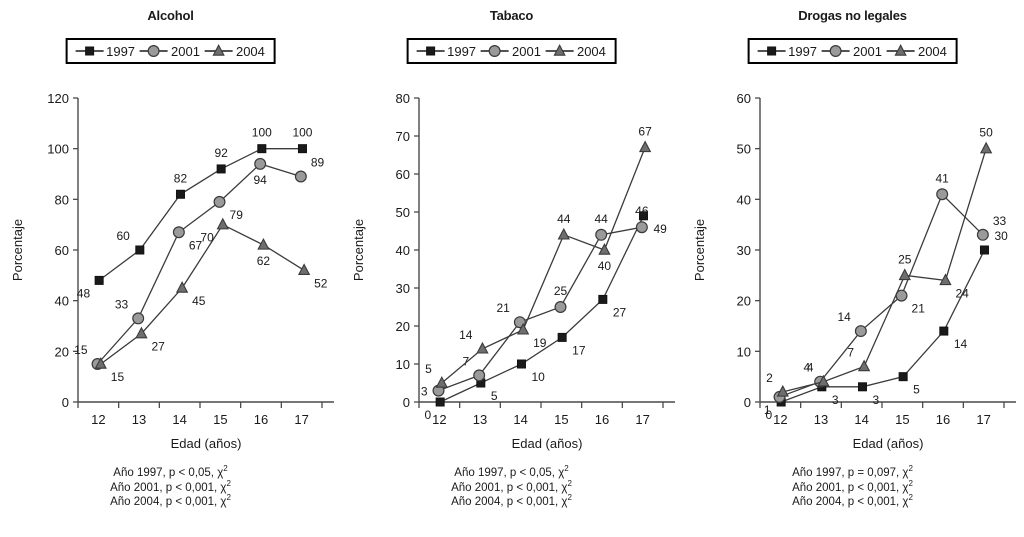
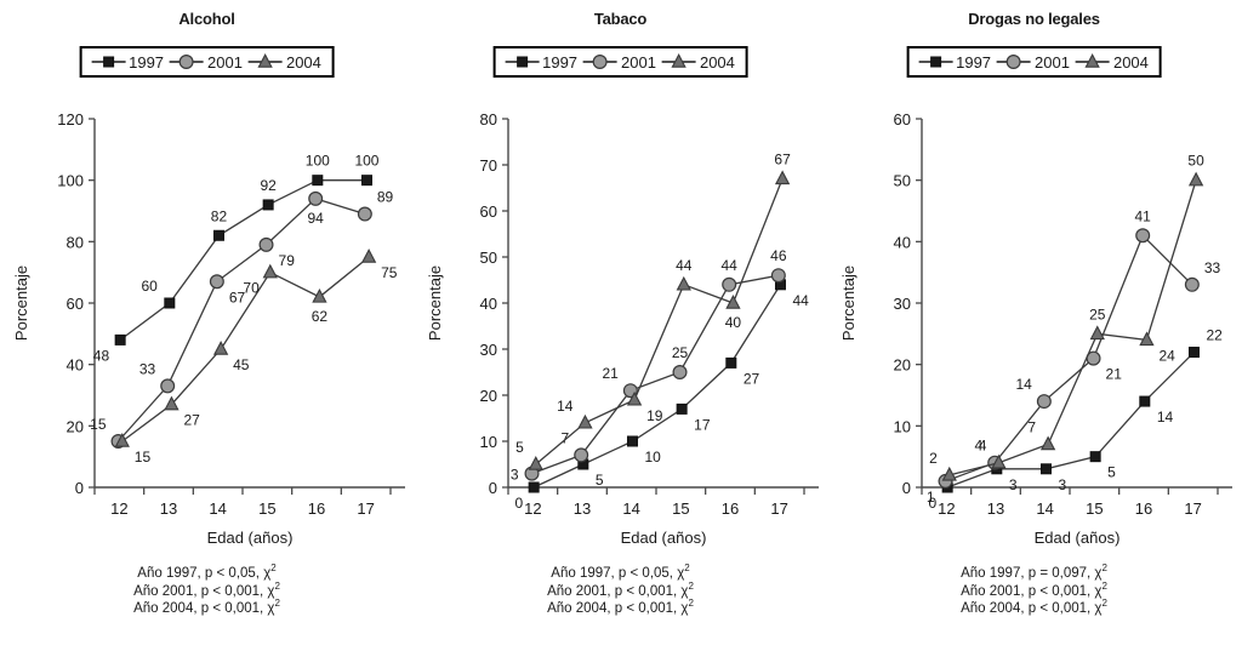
Alcohol/2004/17: 52 -> 75
Tabaco/1997/17: 49 -> 44
Drogas no legales/1997/17: 30 -> 22
